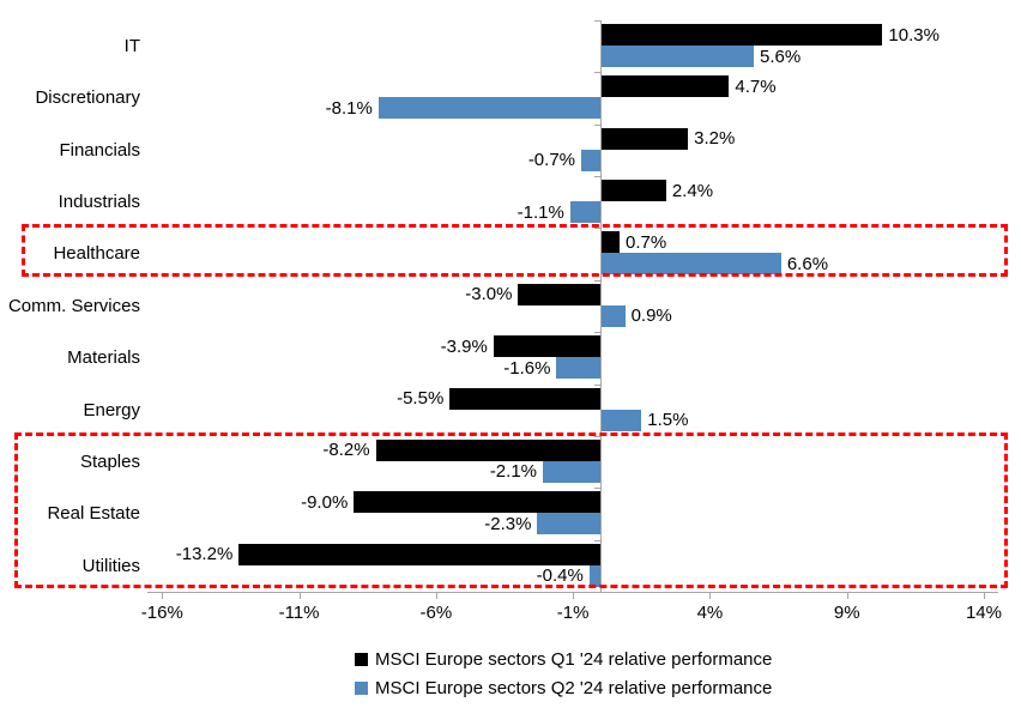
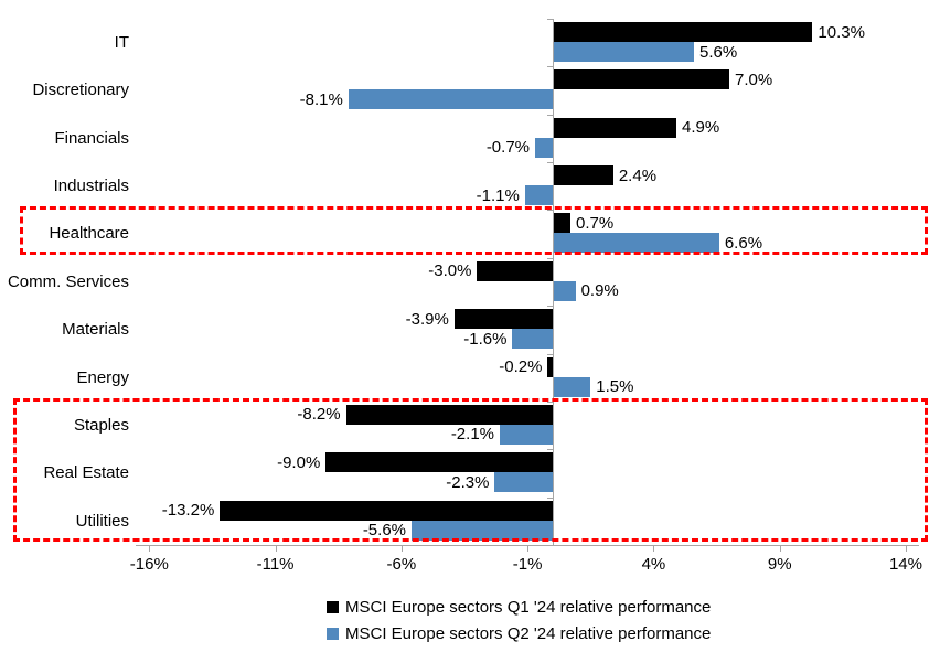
MSCI Europe sectors Q1 '24 relative performance/Discretionary: 4.7% -> 7.0%
MSCI Europe sectors Q1 '24 relative performance/Financials: 3.2% -> 4.9%
MSCI Europe sectors Q1 '24 relative performance/Energy: -5.5% -> -0.2%
MSCI Europe sectors Q2 '24 relative performance/Utilities: -0.4% -> -5.6%
